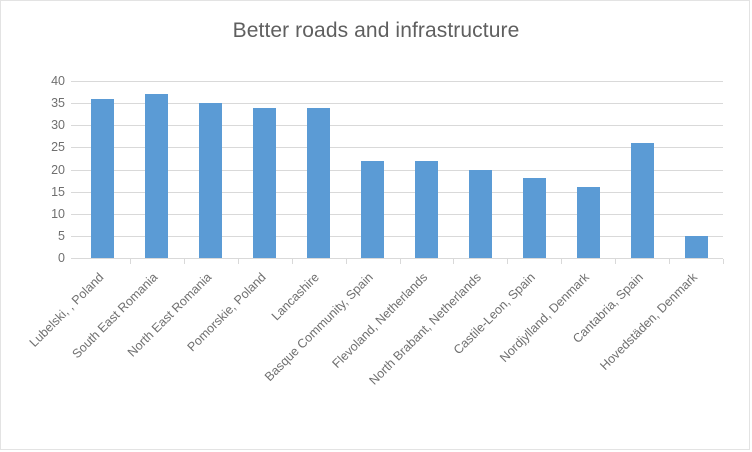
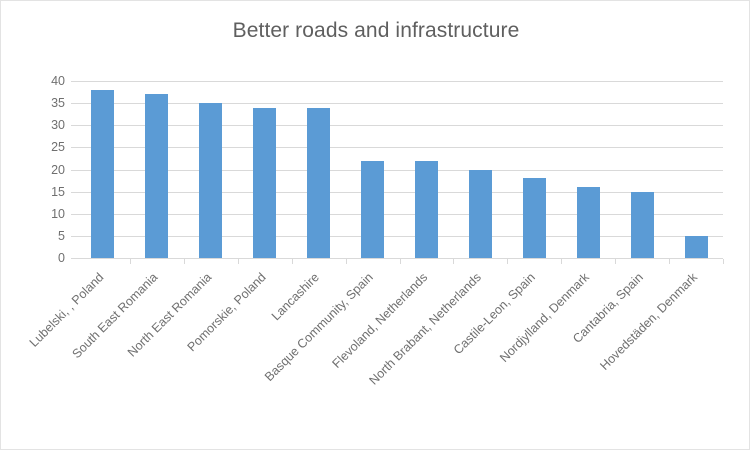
Lubelski, , Poland: 36 -> 38
Cantabria, Spain: 26 -> 15
